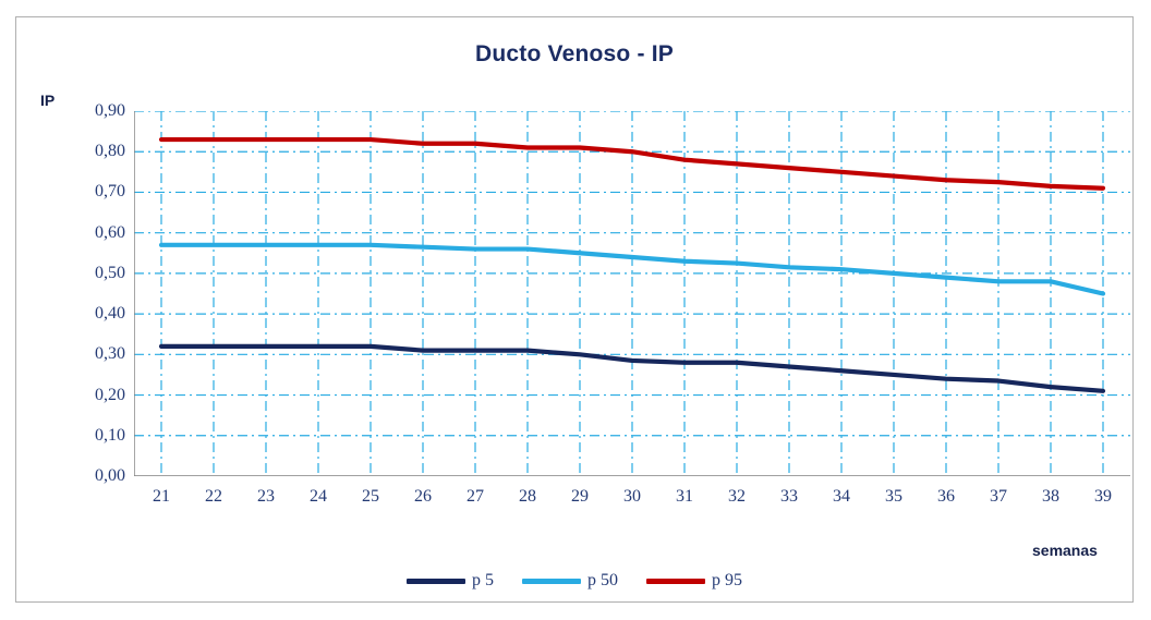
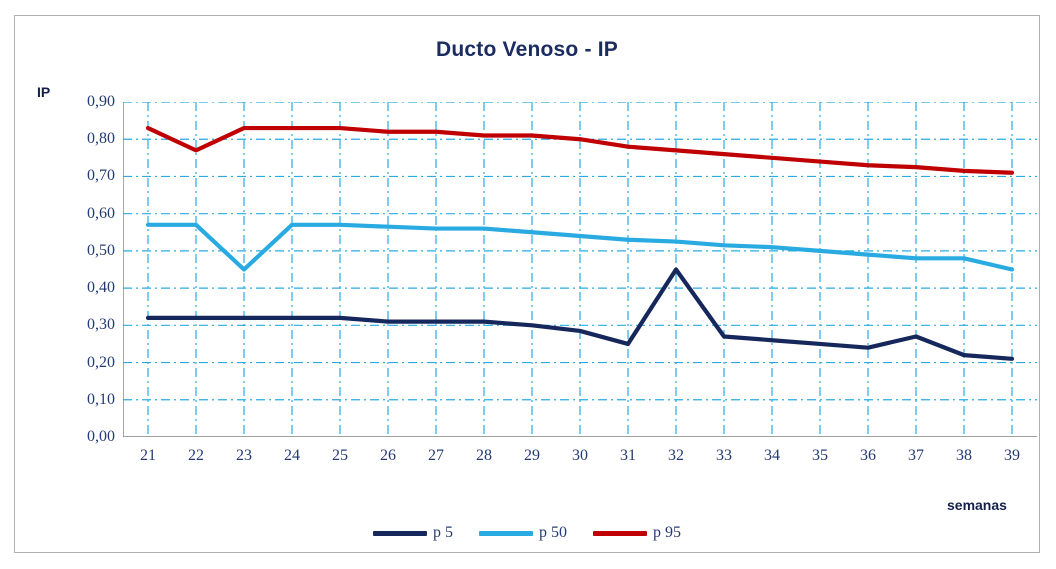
p 95/22: 0,83 -> 0,77
p 50/23: 0,57 -> 0,45
p 5/31: 0,28 -> 0,25
p 5/32: 0,28 -> 0,45
p 5/37: 0,23 -> 0,27
